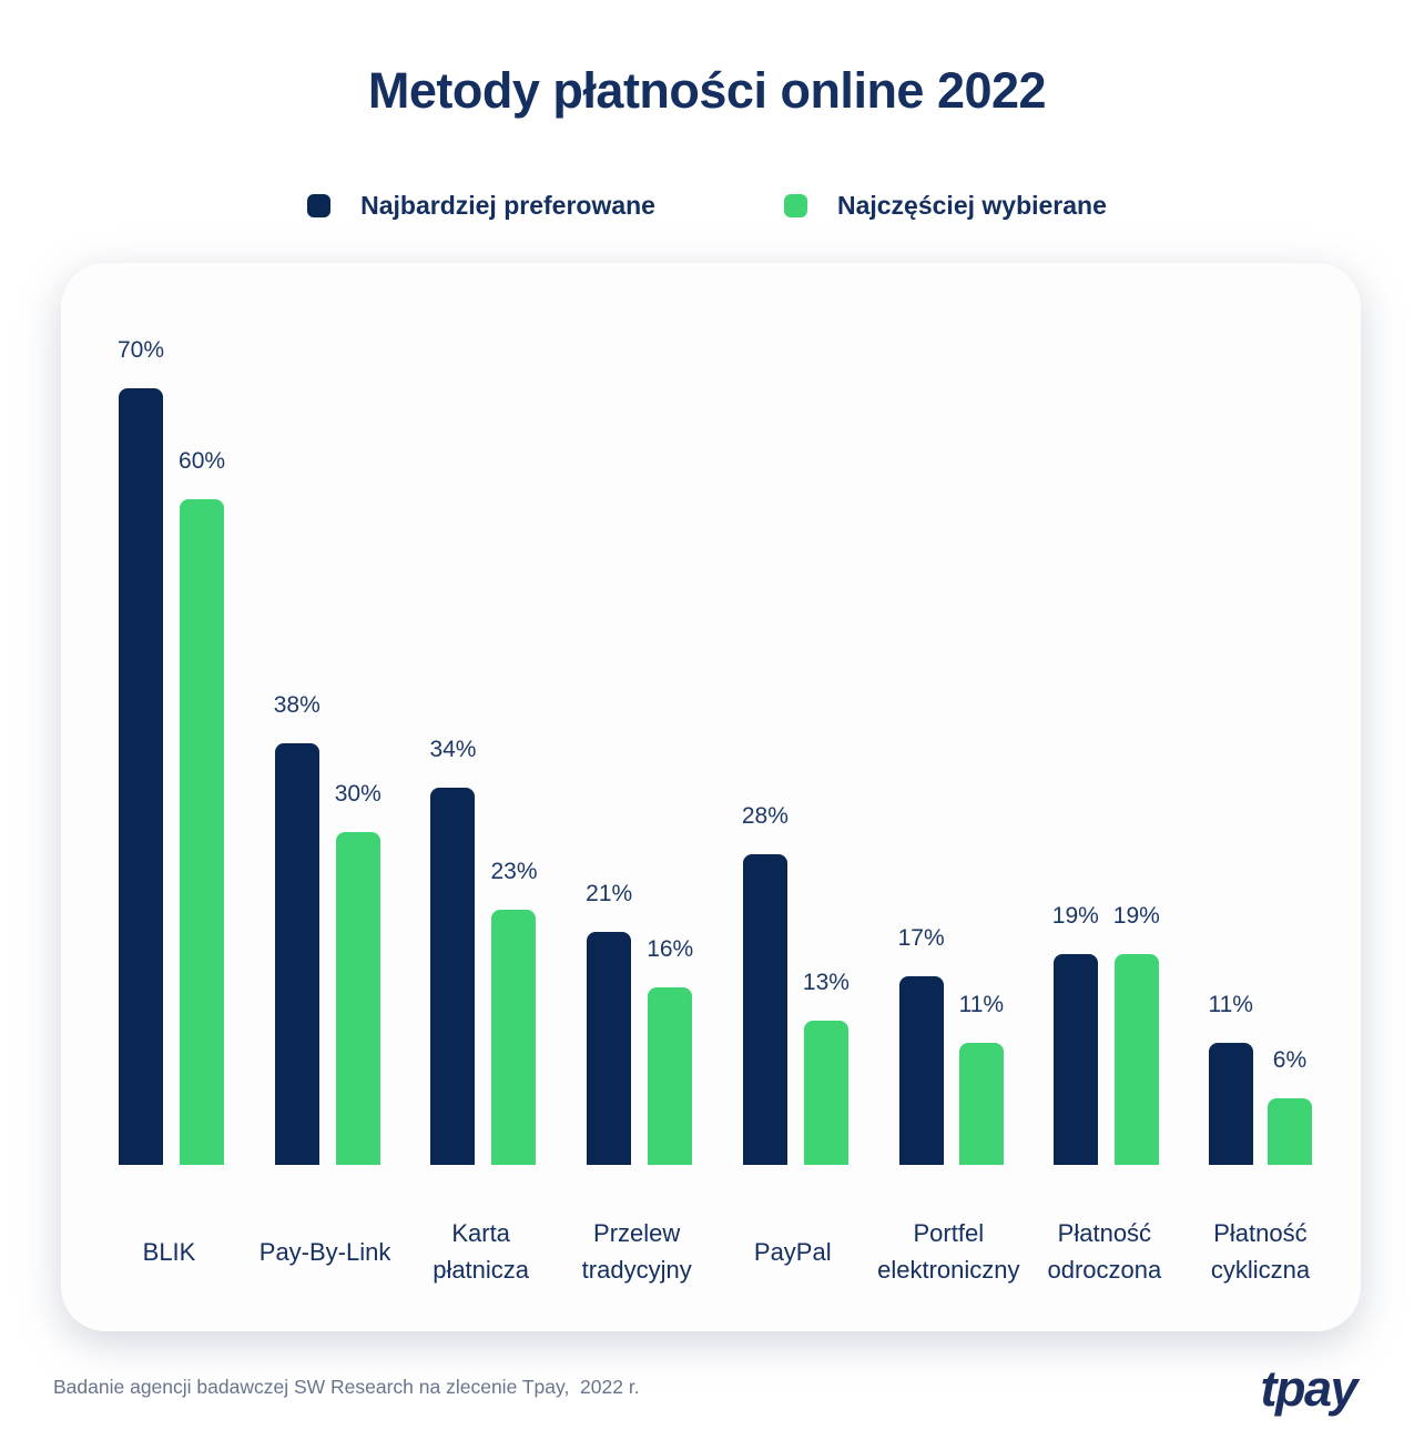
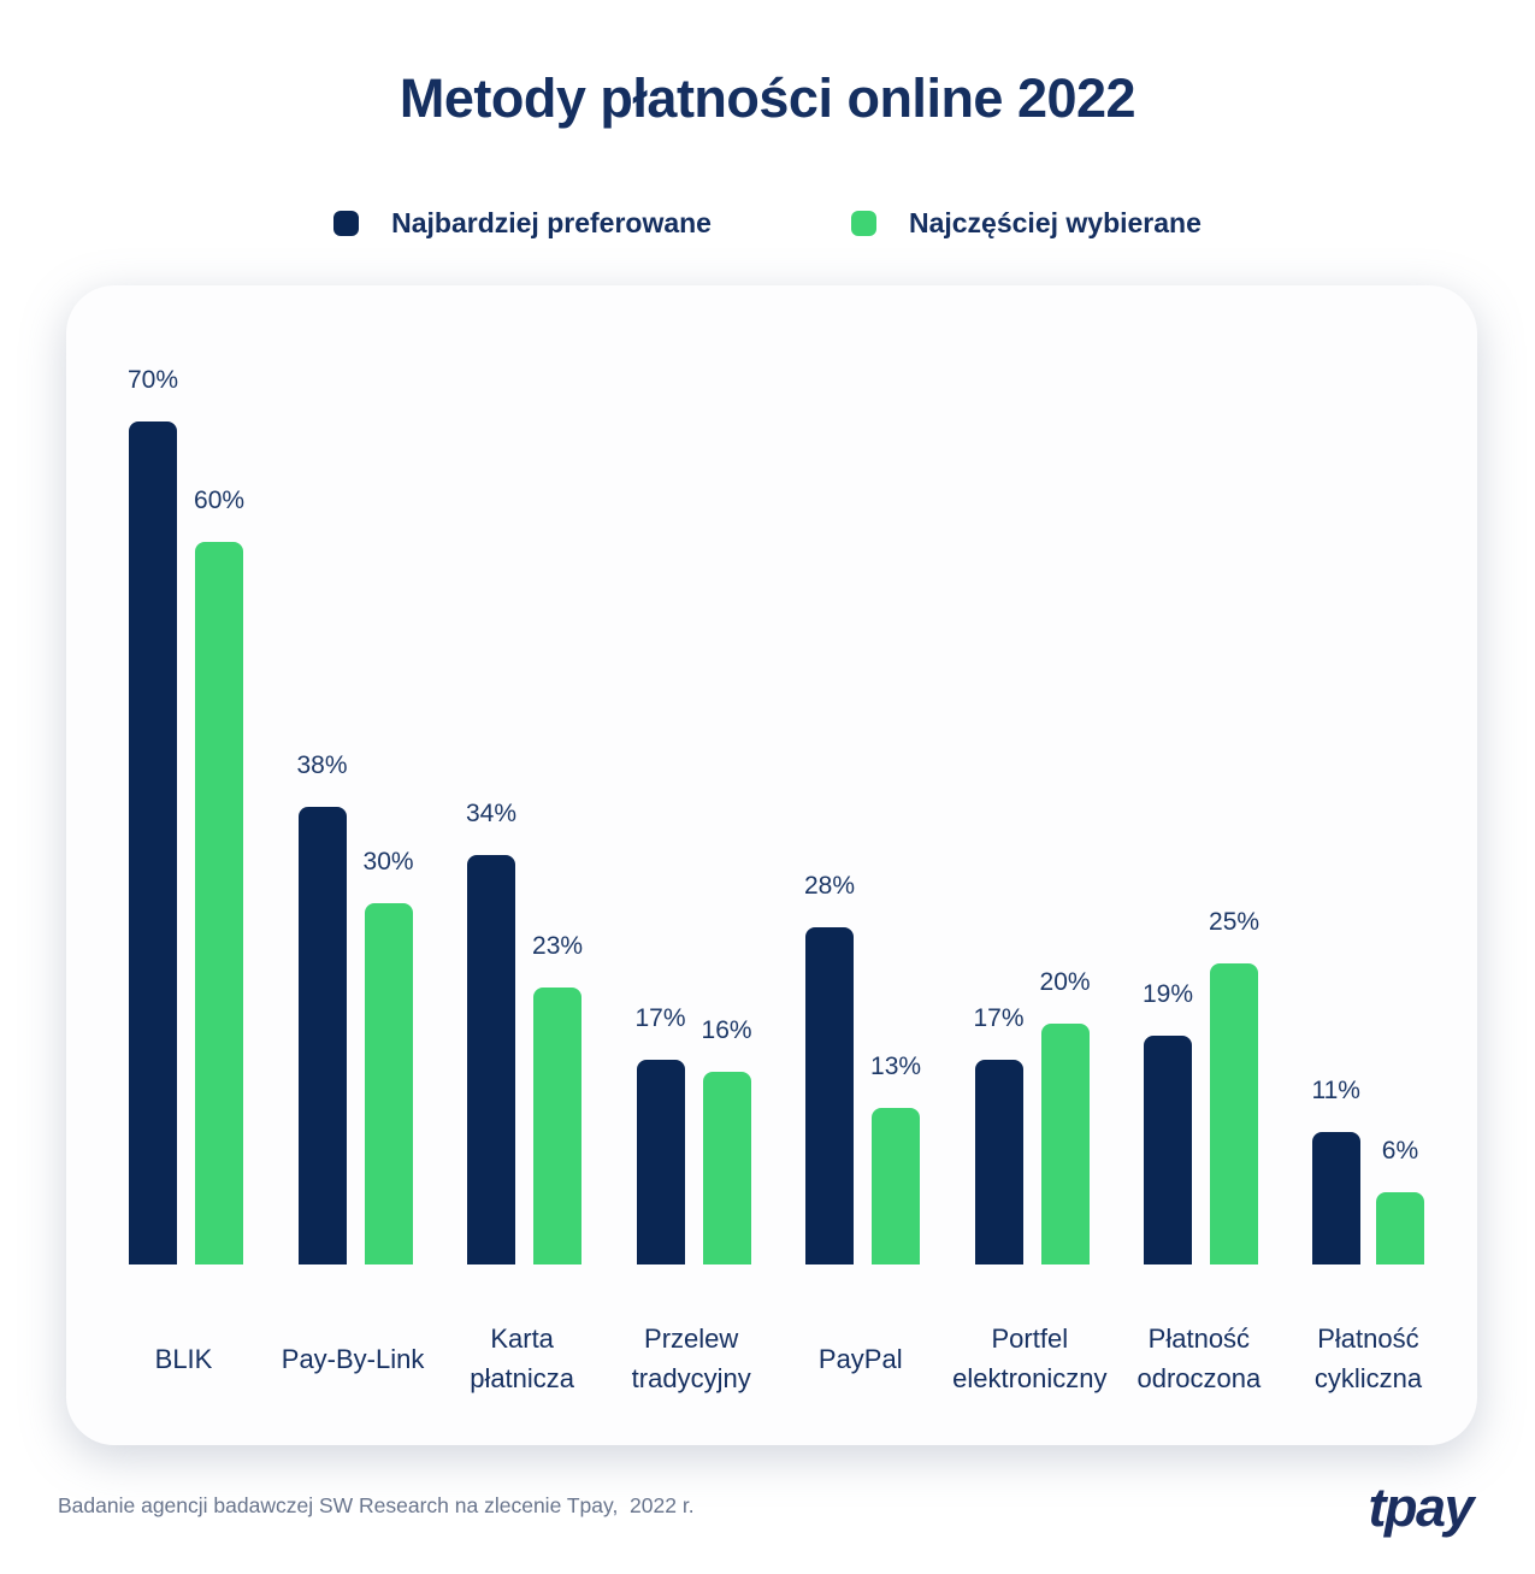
Najbardziej preferowane/Przelew tradycyjny: 21% -> 17%
Najczęściej wybierane/Portfel elektroniczny: 11% -> 20%
Najczęściej wybierane/Płatność odroczona: 19% -> 25%
